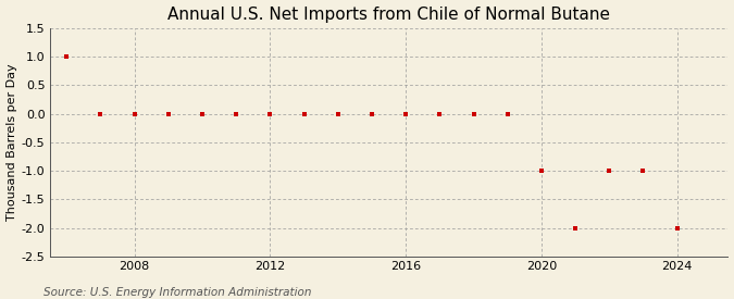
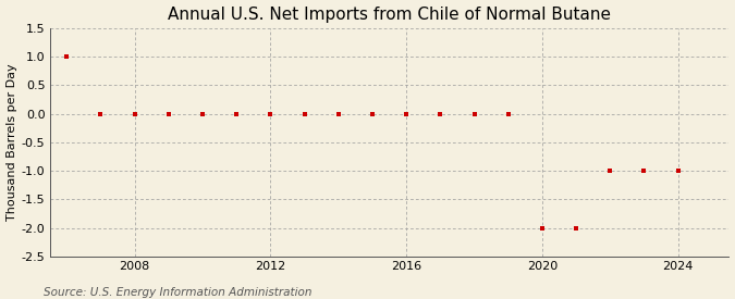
2020: -1 -> -2
2024: -2 -> -1
